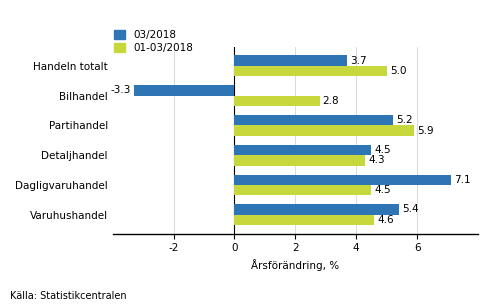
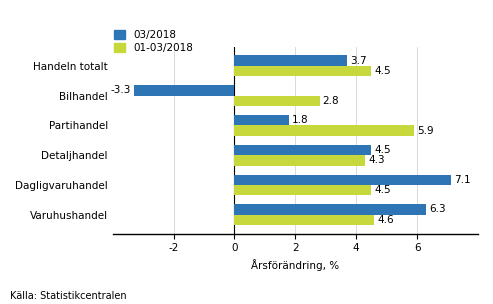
01-03/2018/Handeln totalt: 5.0 -> 4.5
03/2018/Partihandel: 5.2 -> 1.8
03/2018/Varuhushandel: 5.4 -> 6.3
